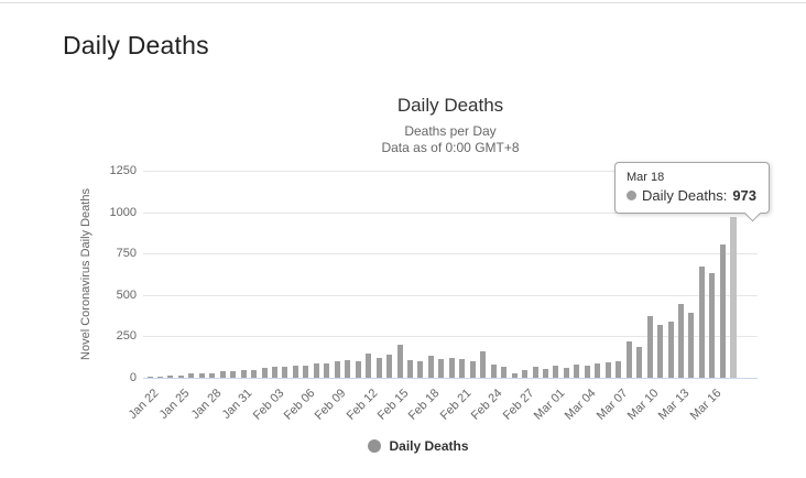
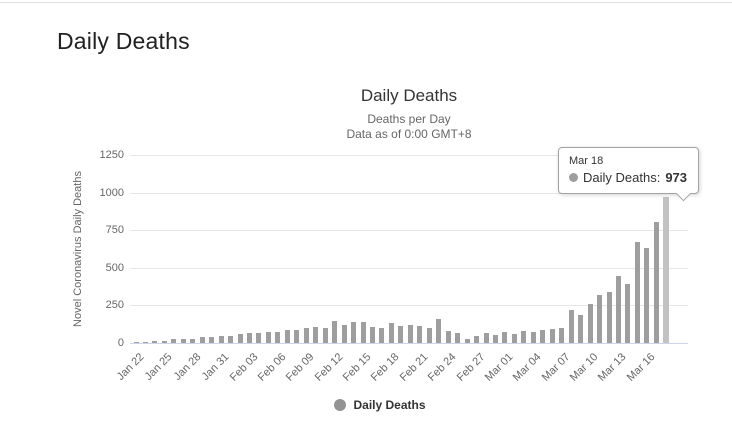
Feb 15: 200 -> 140
Mar 10: 370 -> 260
